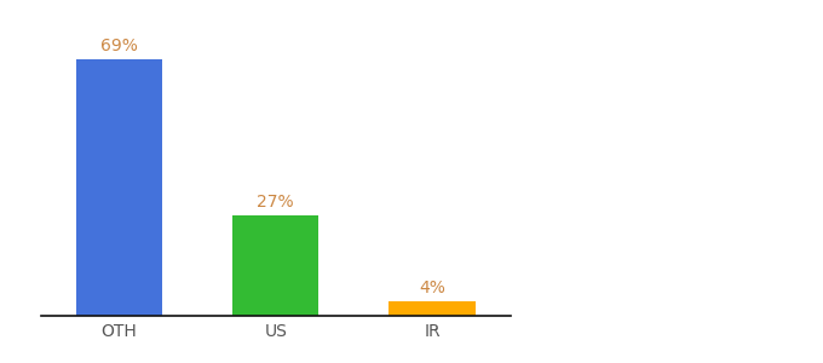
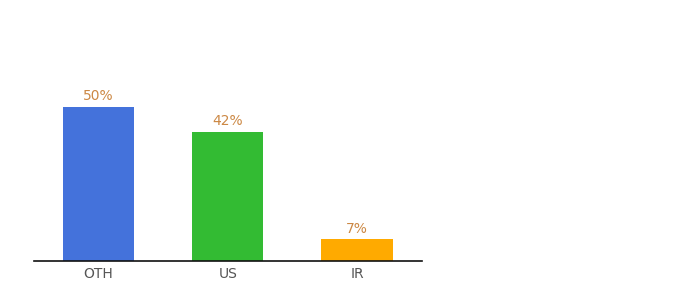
OTH: 69% -> 50%
US: 27% -> 42%
IR: 4% -> 7%
